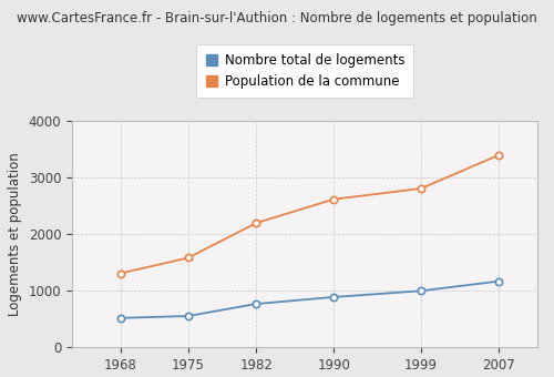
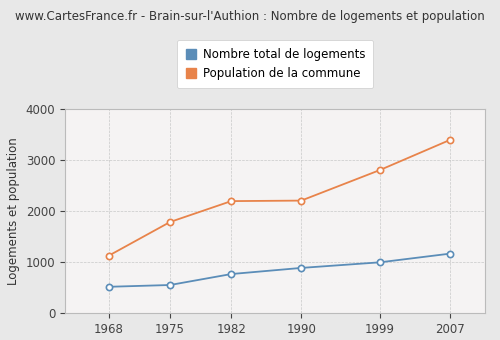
Population de la commune/1968: 1300 -> 1120
Population de la commune/1975: 1580 -> 1780
Population de la commune/1990: 2610 -> 2200
